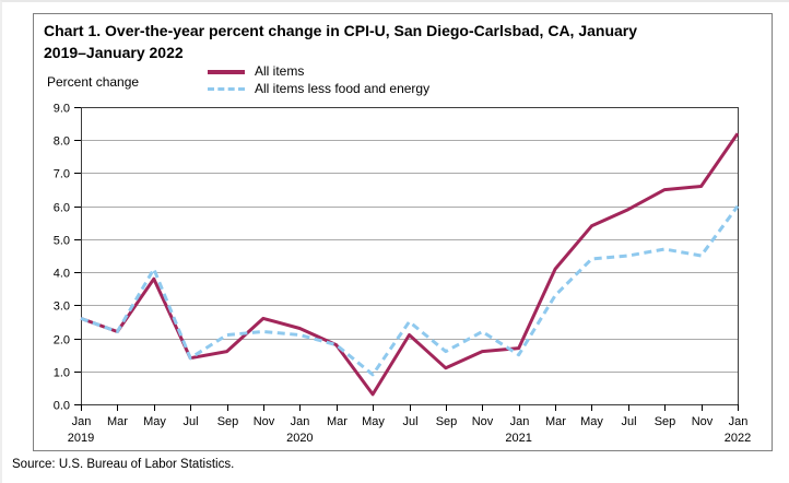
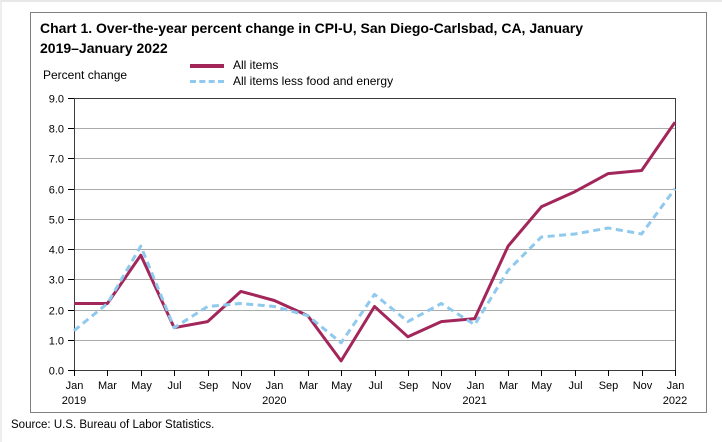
All items/Jan 2019: 2.6 -> 2.2
All items less food and energy/Jan 2019: 2.6 -> 1.3
